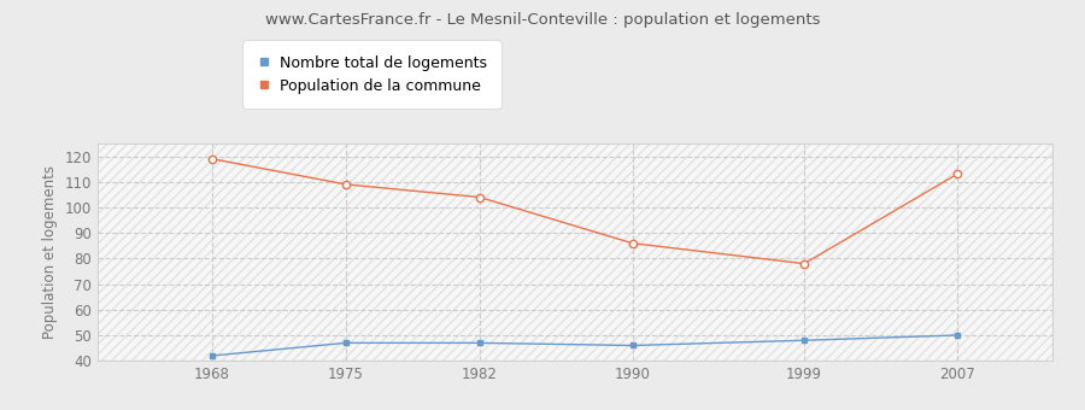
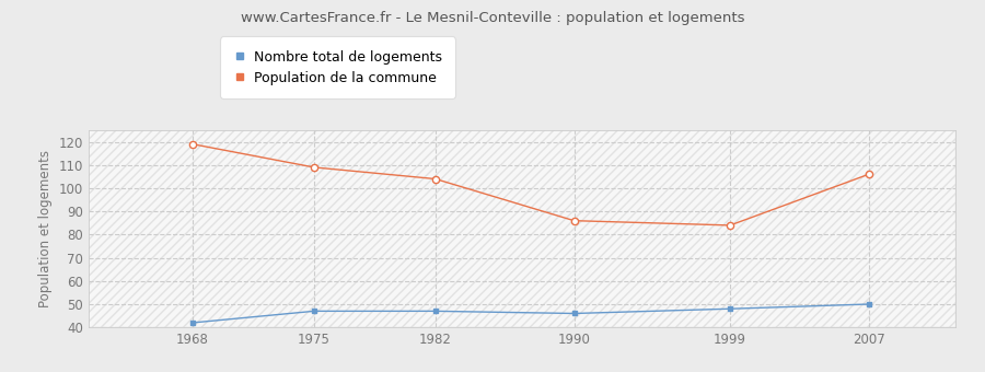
Population de la commune/1999: 78 -> 84
Population de la commune/2007: 113 -> 106
